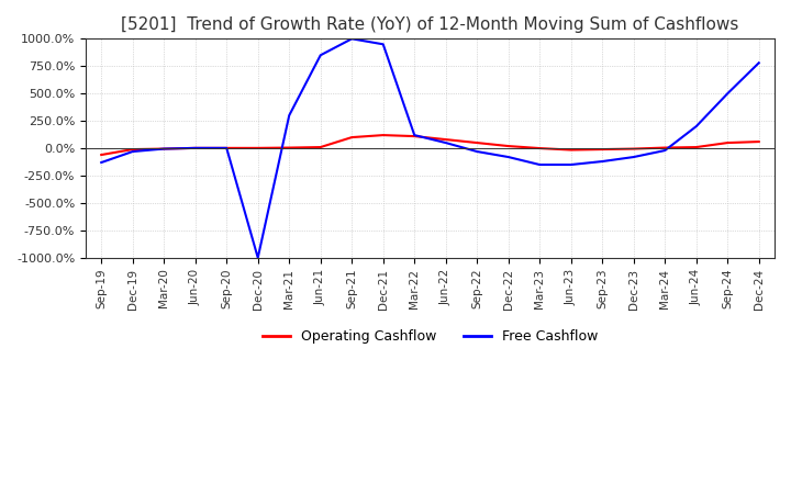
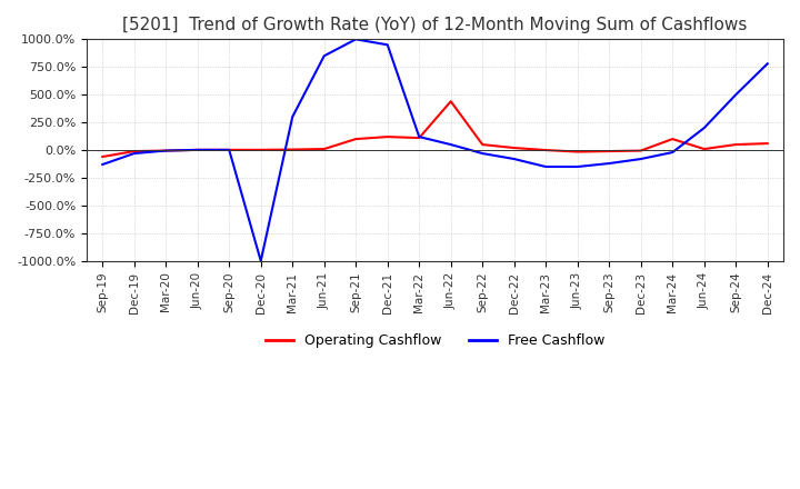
Operating Cashflow/Jun-22: 80% -> 440%
Operating Cashflow/Mar-24: 0% -> 100%
